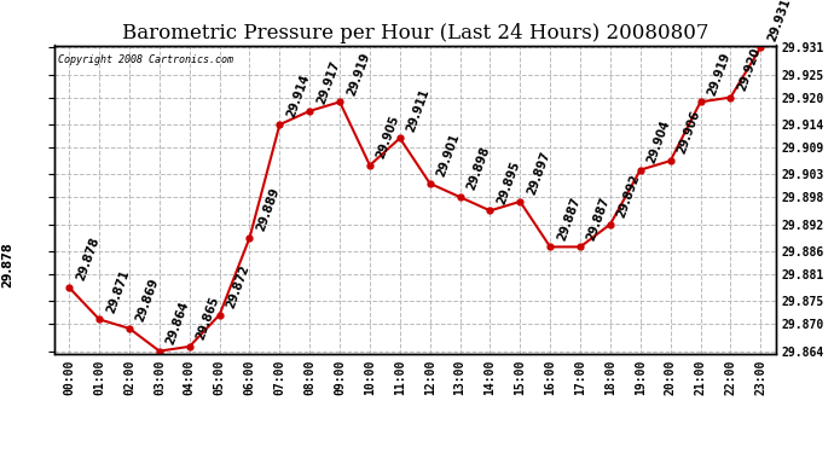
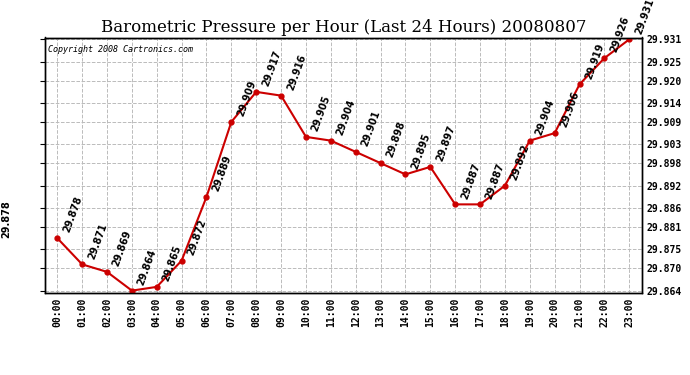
07:00: 29.914 -> 29.909
09:00: 29.919 -> 29.916
11:00: 29.911 -> 29.904
22:00: 29.920 -> 29.926
